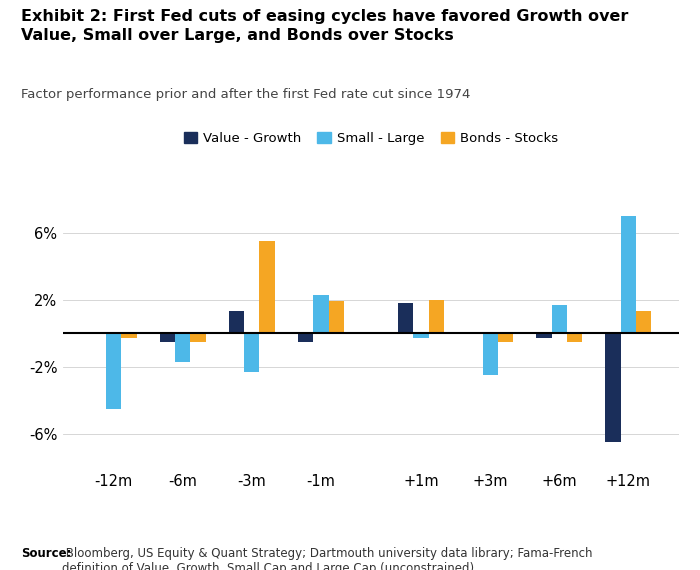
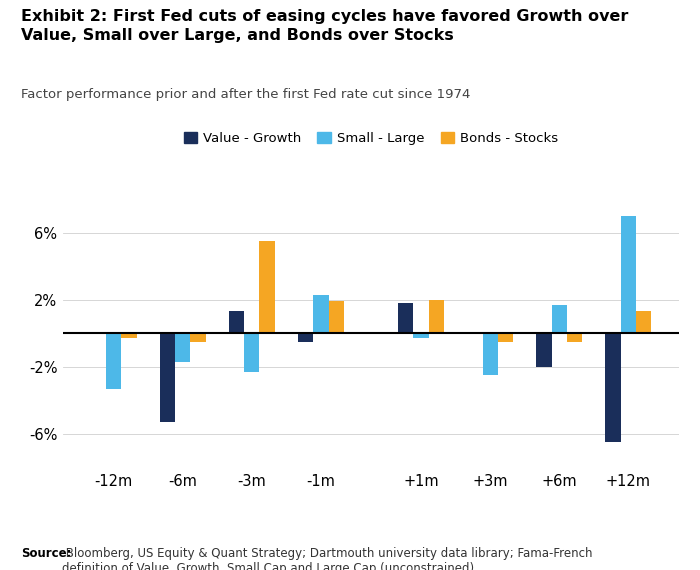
Small - Large/-12m: -4.5% -> -3.3%
Value - Growth/-6m: -0.5% -> -5.3%
Value - Growth/+6m: -0.3% -> -2.0%
